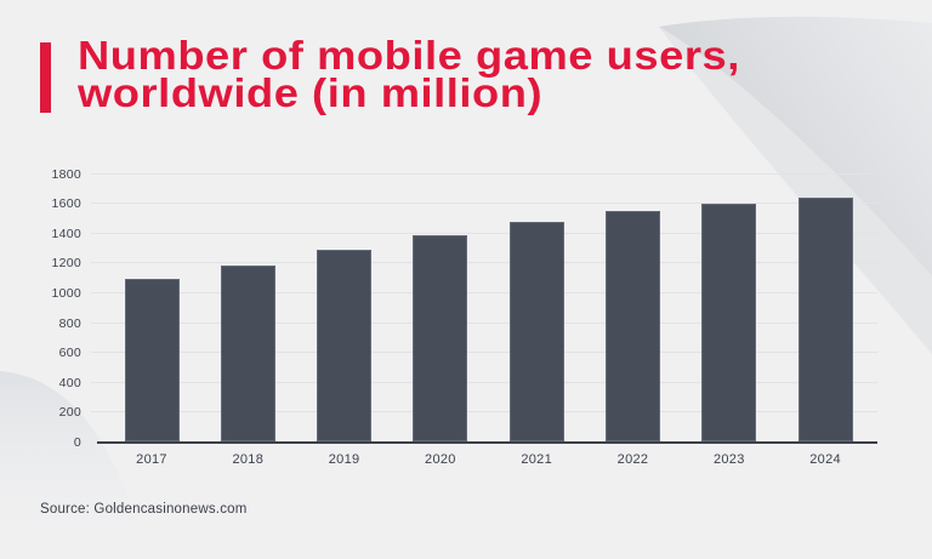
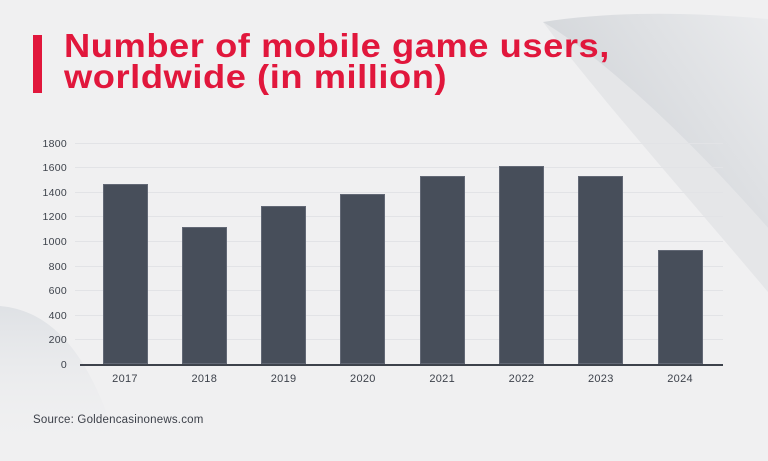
2017: 1090 -> 1460
2018: 1180 -> 1110
2021: 1470 -> 1530
2022: 1550 -> 1610
2023: 1600 -> 1530
2024: 1640 -> 930
